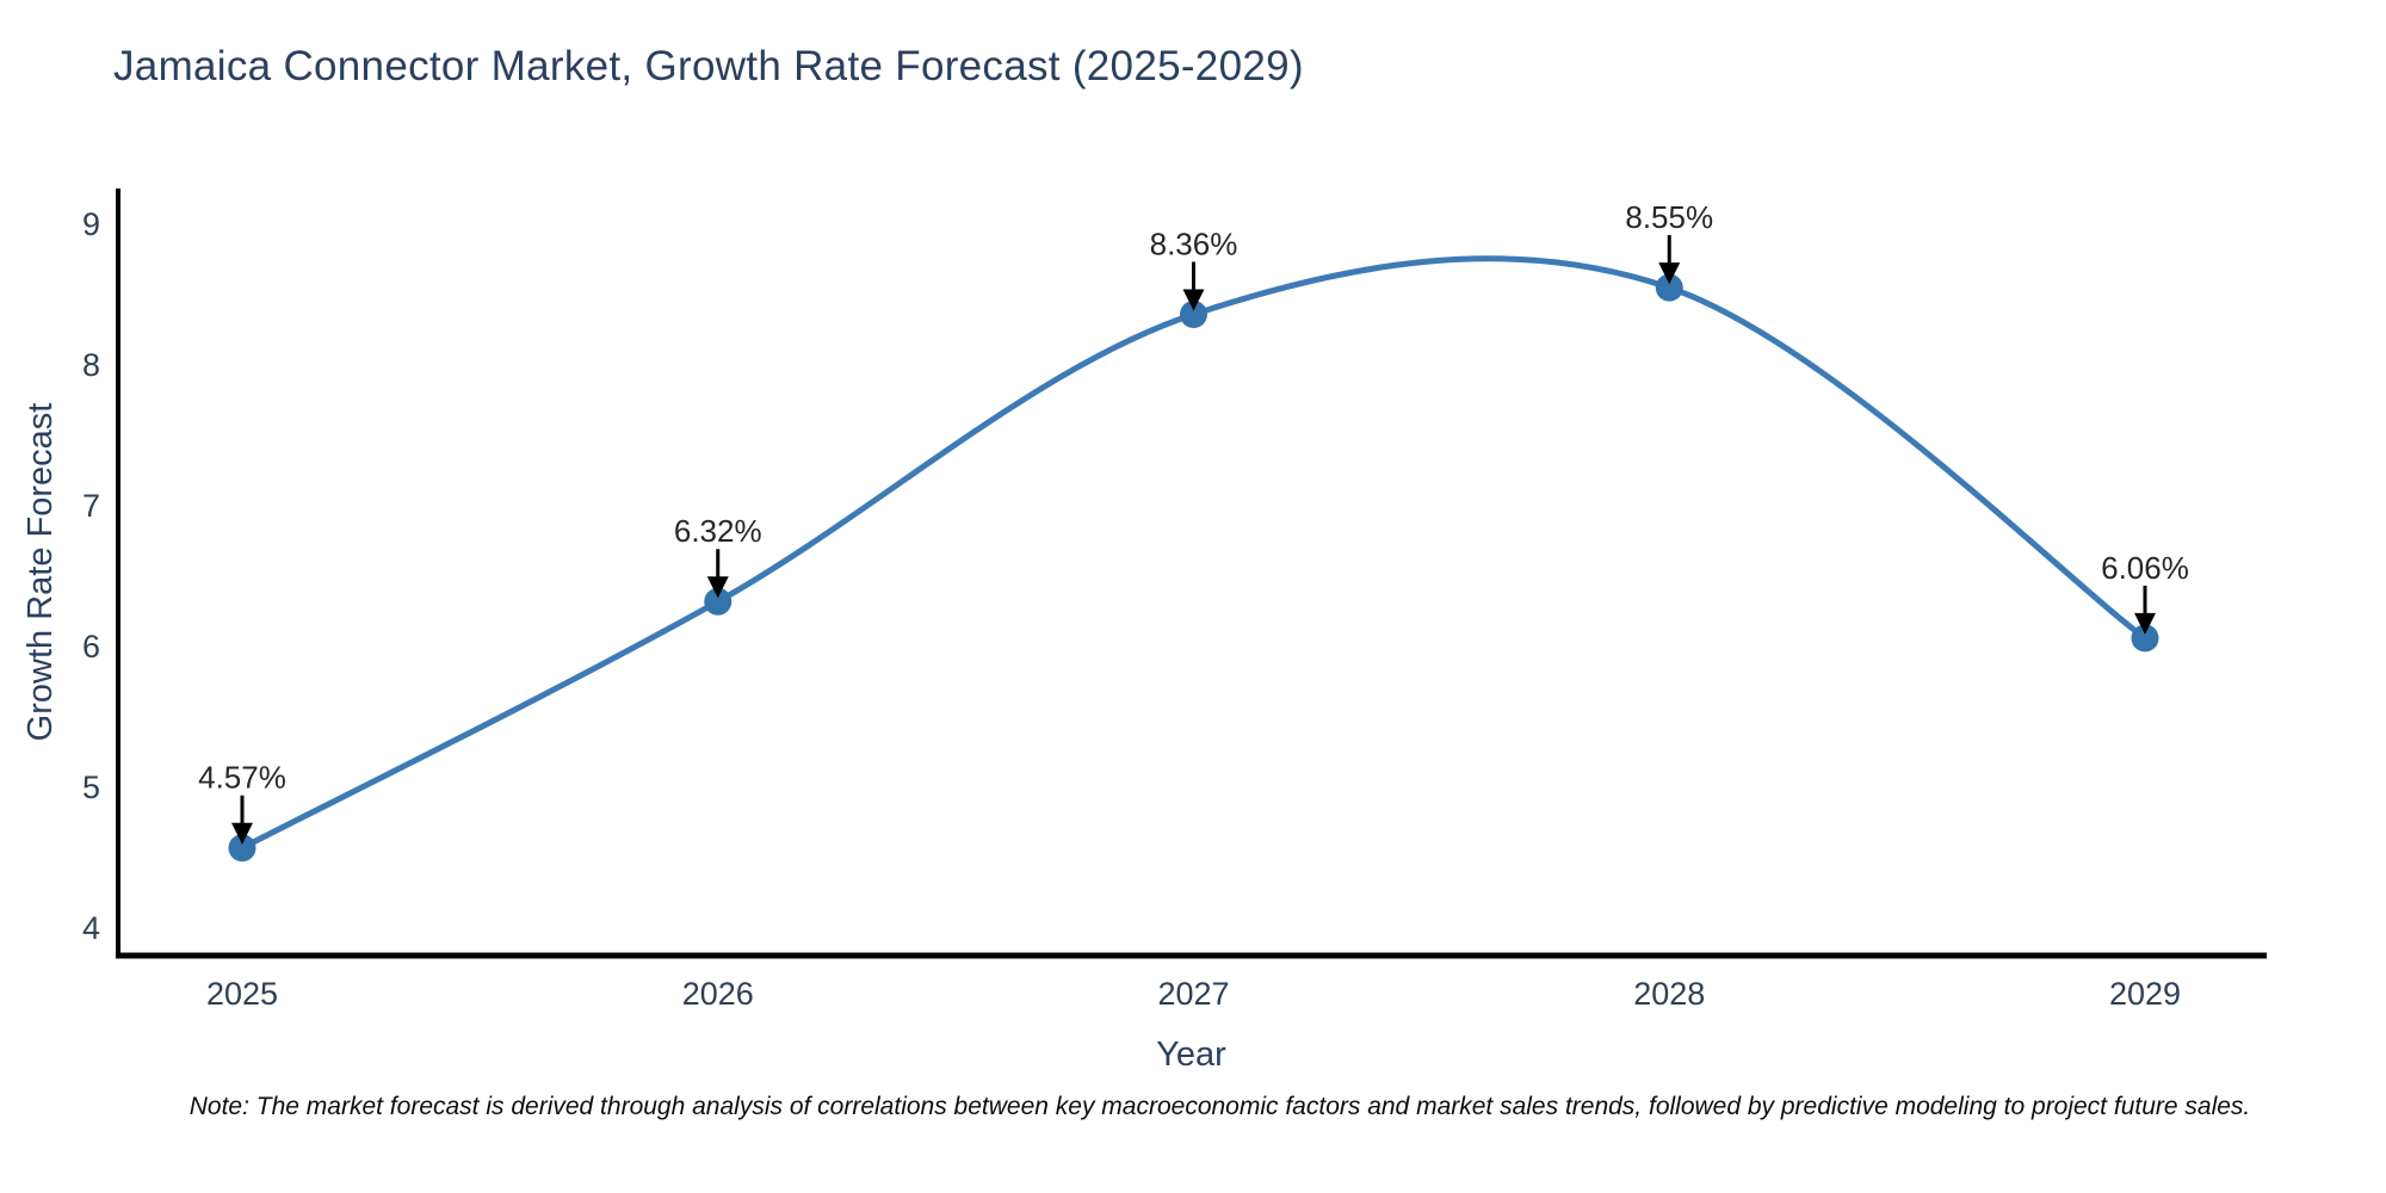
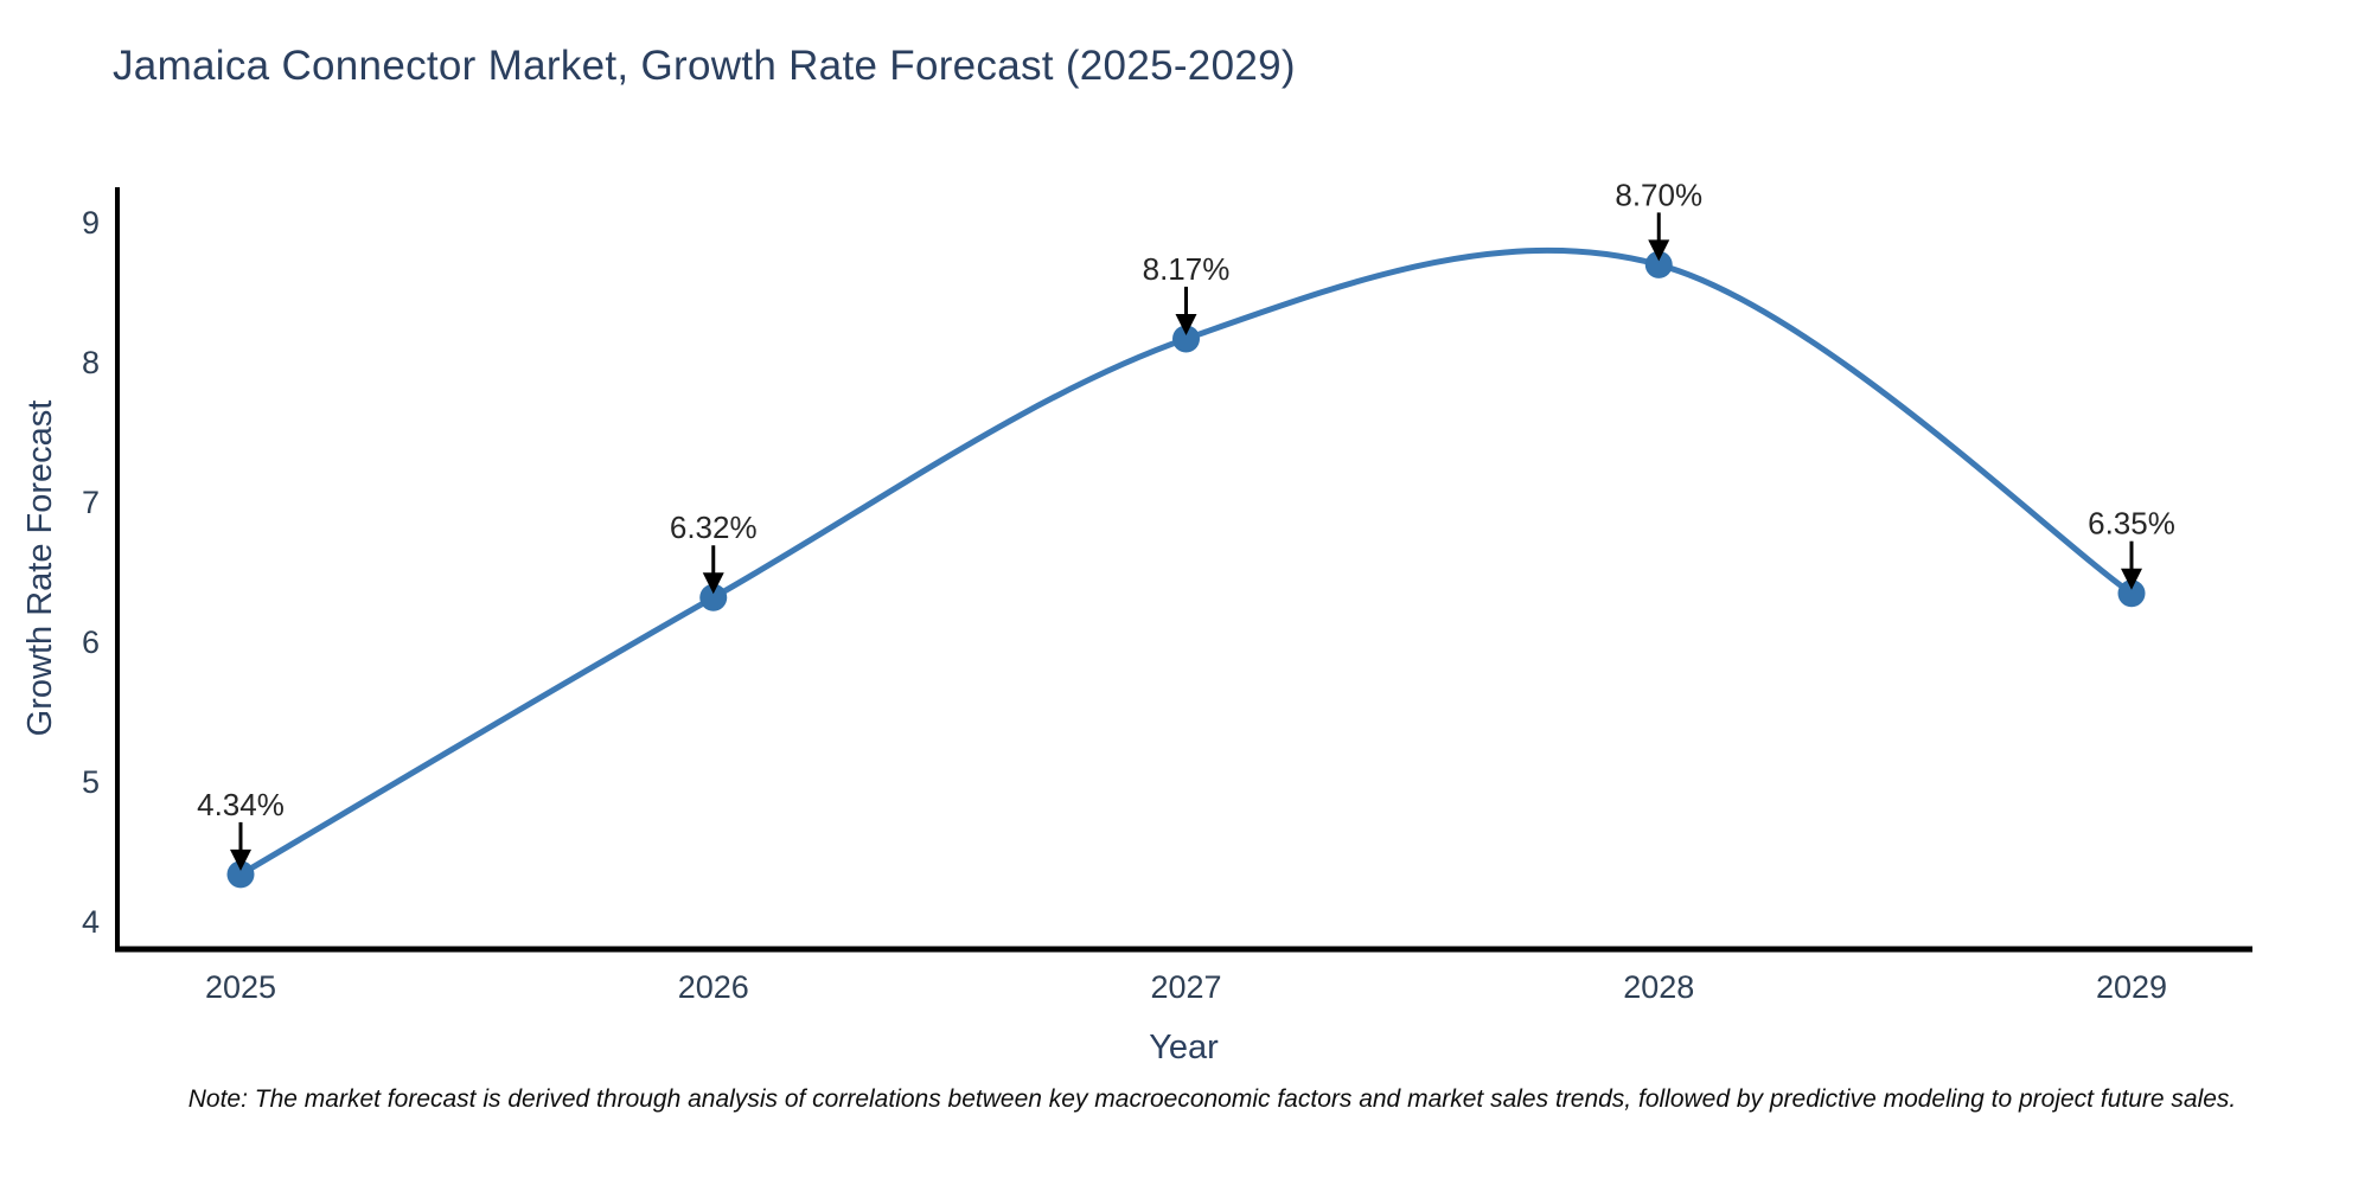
2025: 4.57% -> 4.34%
2027: 8.36% -> 8.17%
2028: 8.55% -> 8.70%
2029: 6.06% -> 6.35%
